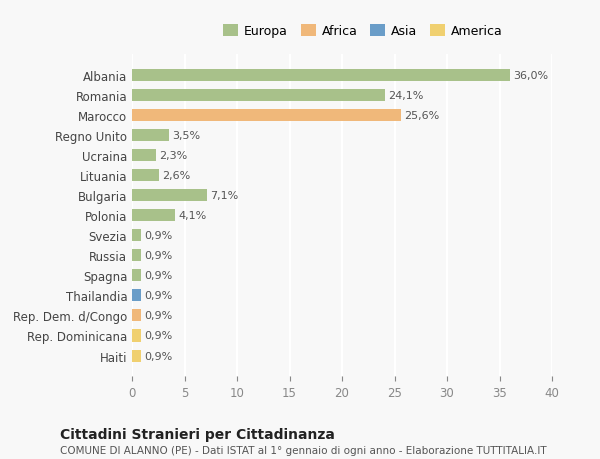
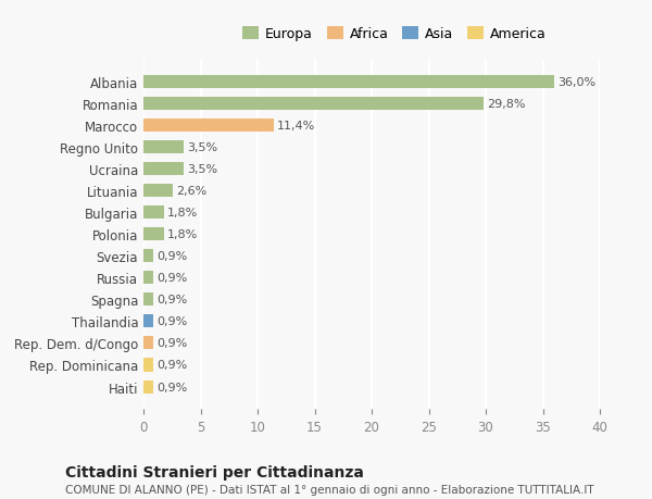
Romania: 24,1% -> 29,8%
Marocco: 25,6% -> 11,4%
Ucraina: 2,3% -> 3,5%
Bulgaria: 7,1% -> 1,8%
Polonia: 4,1% -> 1,8%
